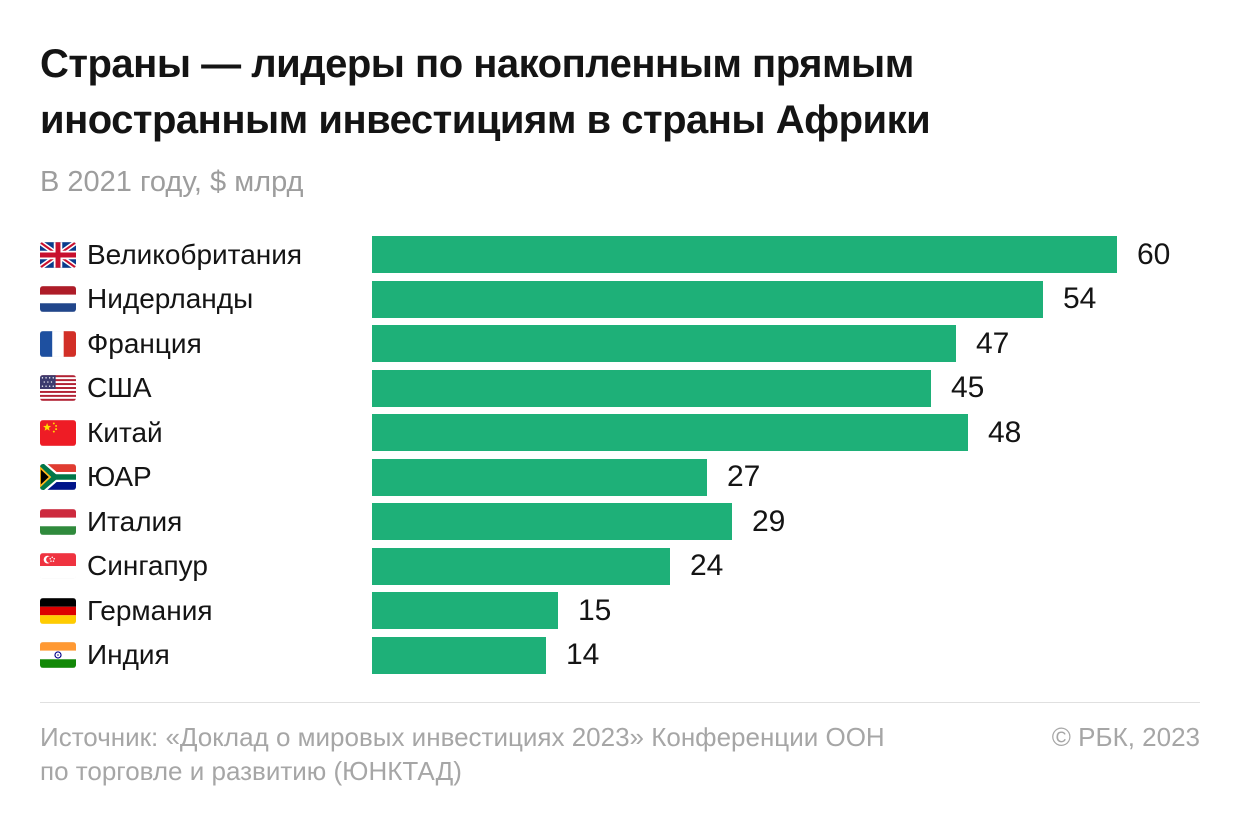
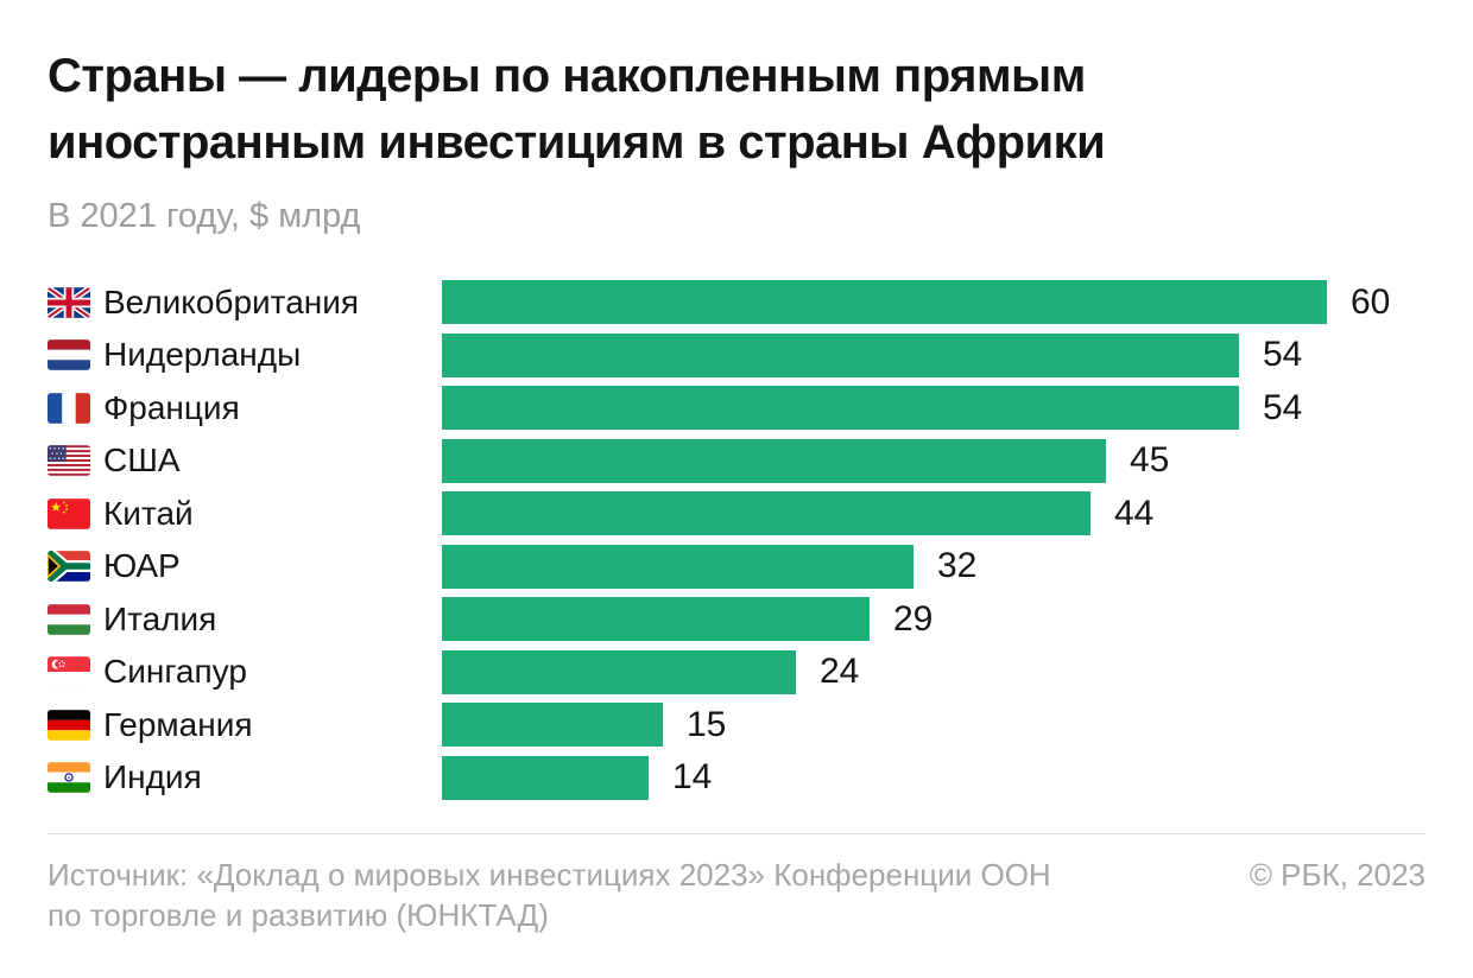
Франция: 47 -> 54
Китай: 48 -> 44
ЮАР: 27 -> 32
